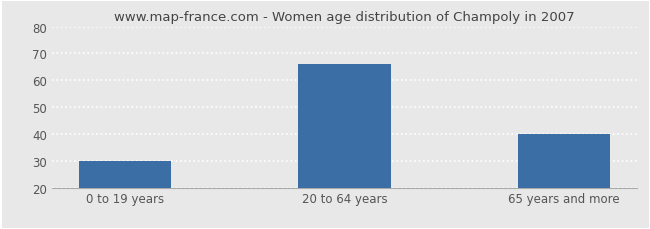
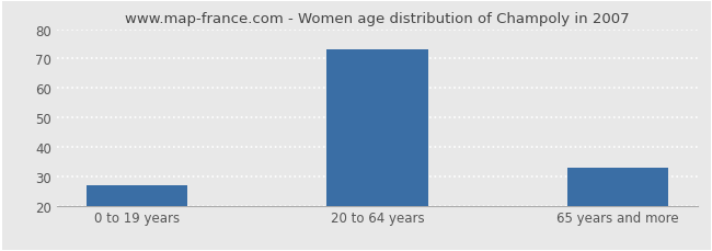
0 to 19 years: 30 -> 27
20 to 64 years: 66 -> 73
65 years and more: 40 -> 33
